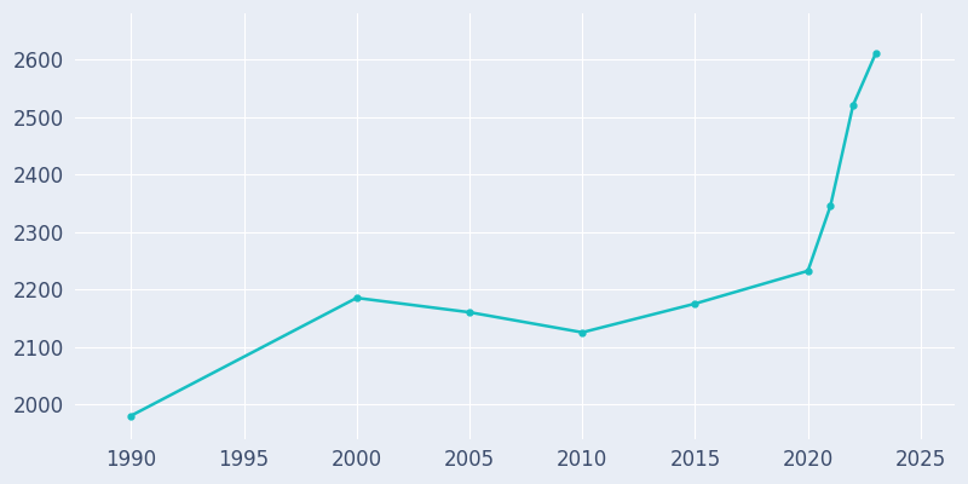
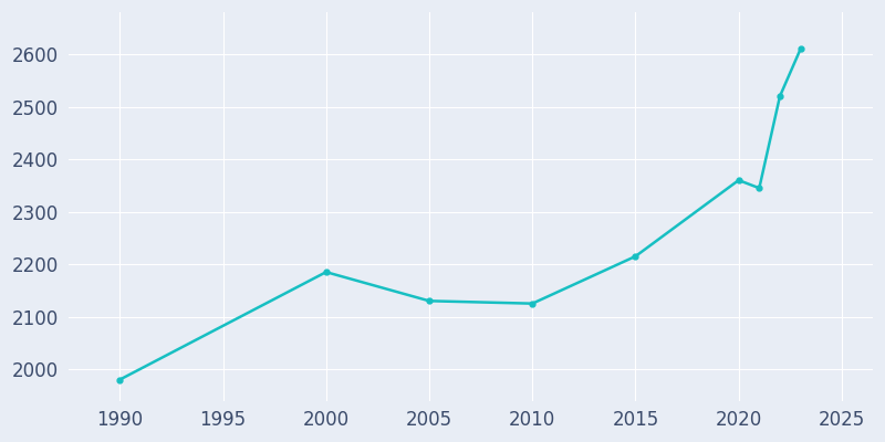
2005: 2160 -> 2130
2015: 2175 -> 2215
2020: 2232 -> 2360
